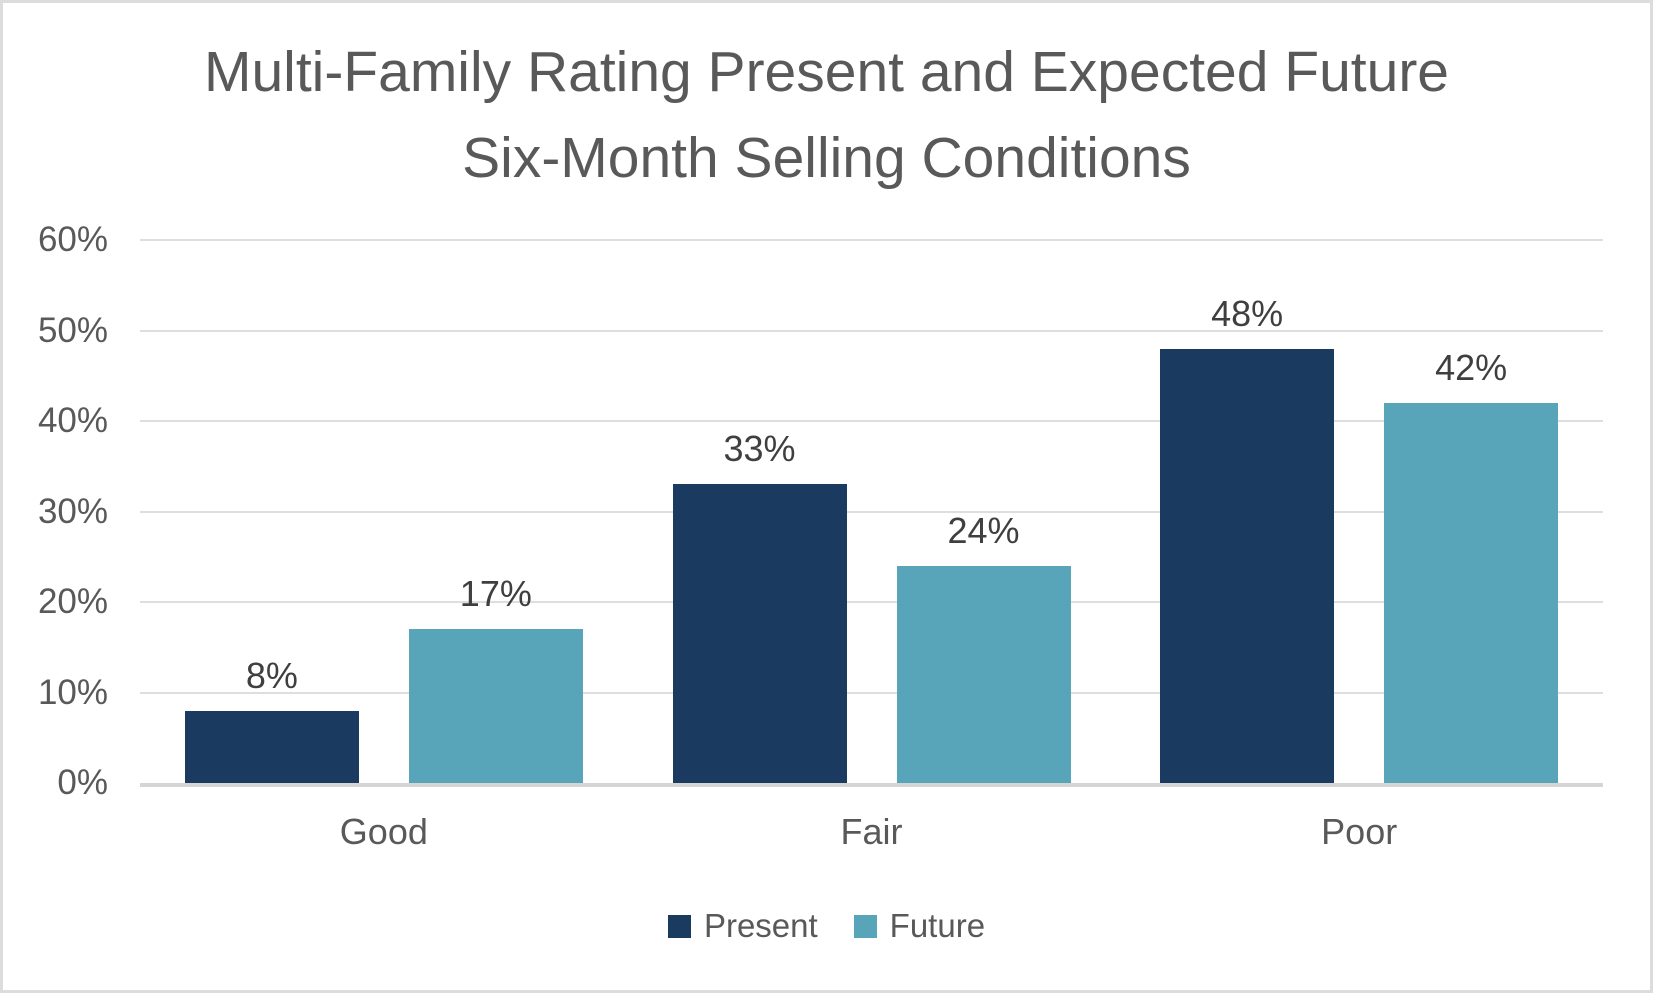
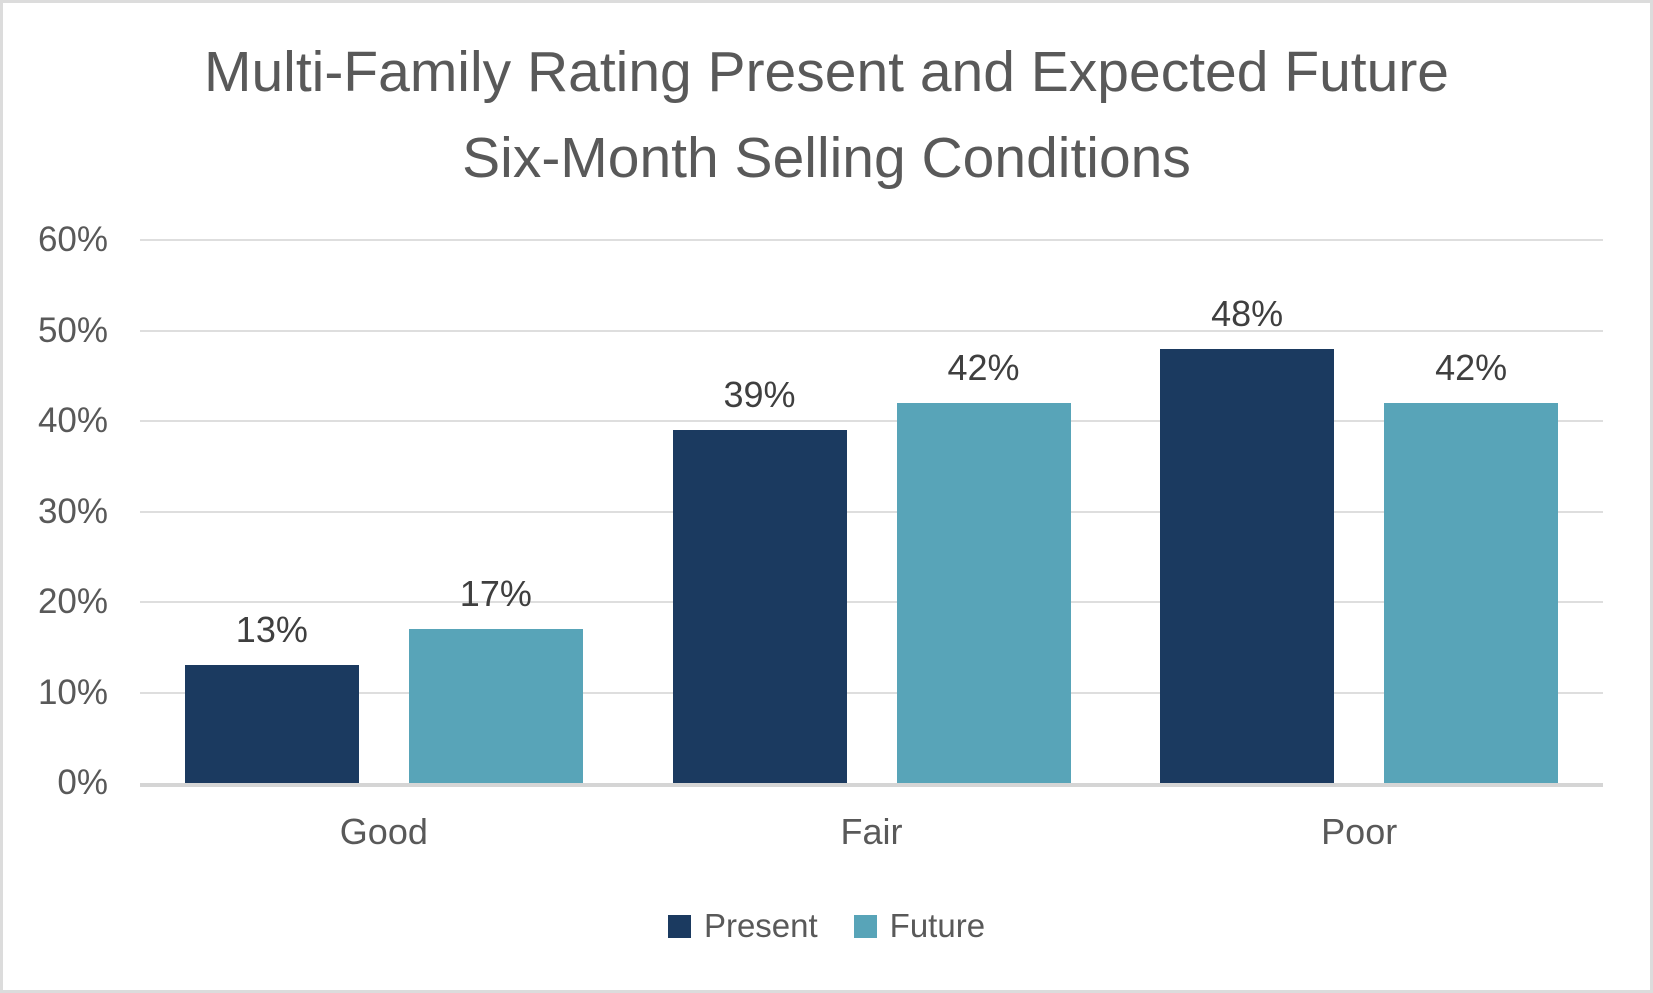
Present/Good: 8% -> 13%
Present/Fair: 33% -> 39%
Future/Fair: 24% -> 42%
